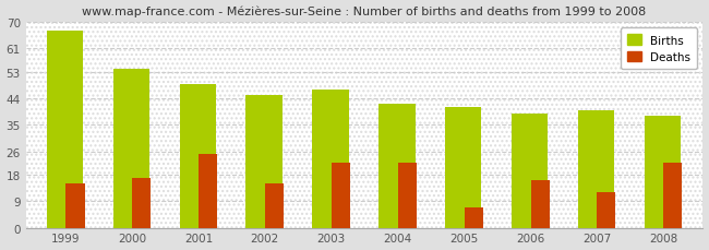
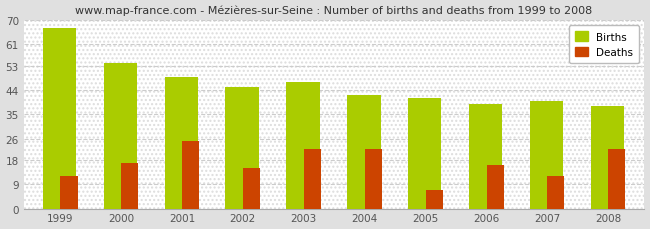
Deaths/1999: 15 -> 12
